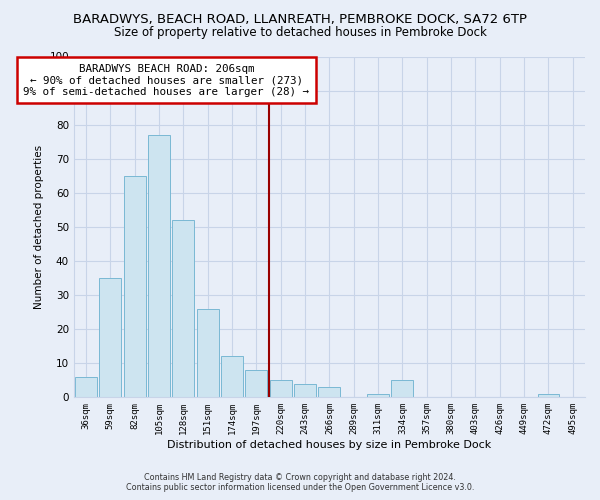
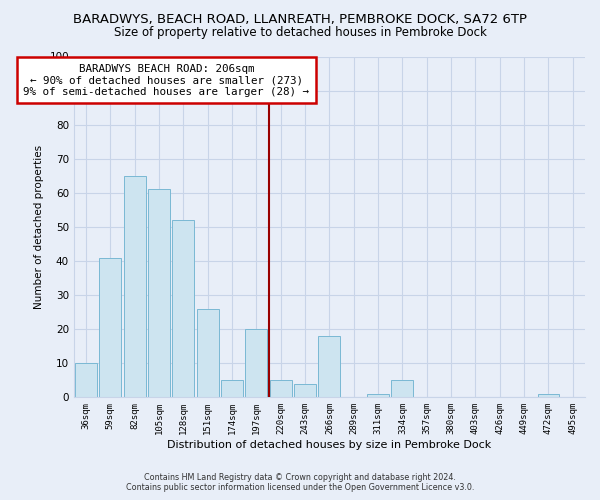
36sqm: 6 -> 10
59sqm: 35 -> 41
105sqm: 77 -> 61
174sqm: 12 -> 5
197sqm: 8 -> 20
266sqm: 3 -> 18
